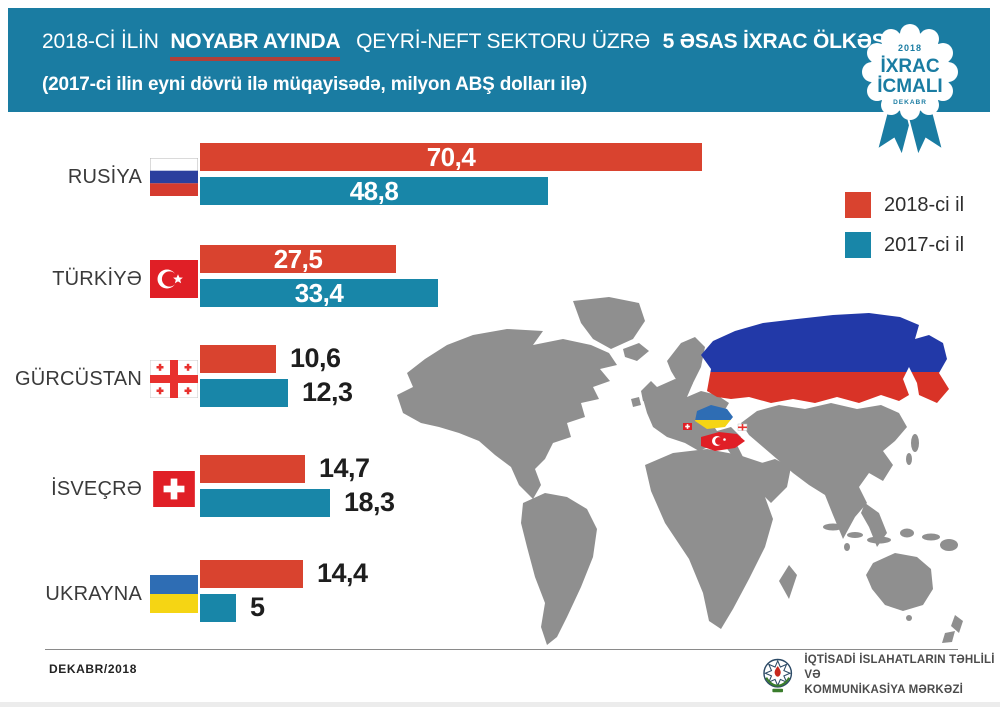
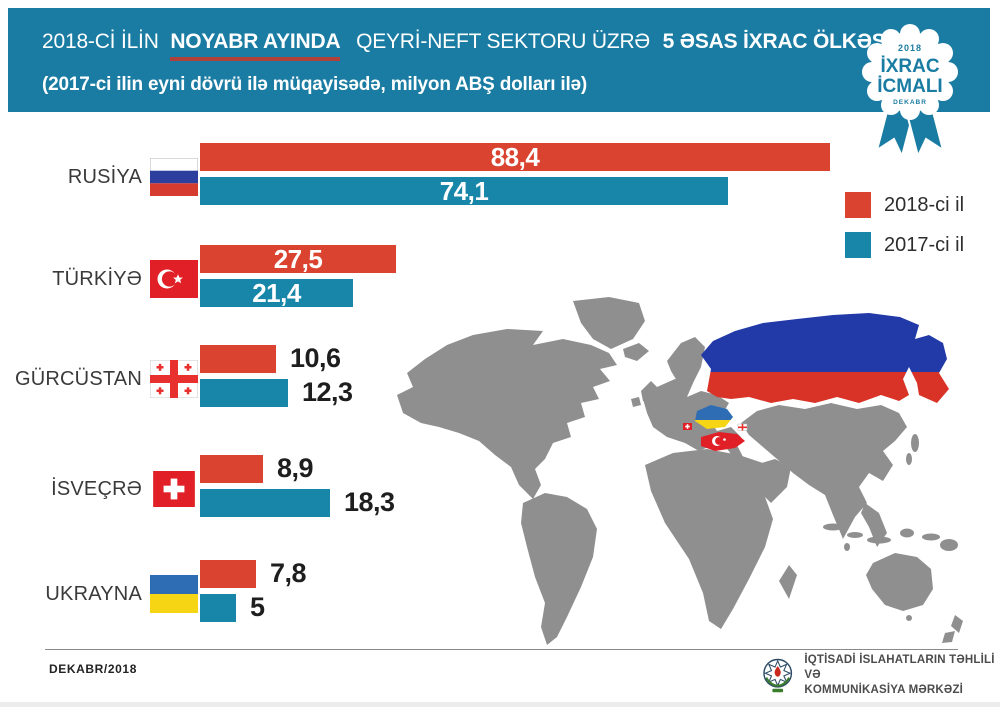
2018-ci il/RUSİYA: 70,4 -> 88,4
2017-ci il/RUSİYA: 48,8 -> 74,1
2017-ci il/TÜRKİYƏ: 33,4 -> 21,4
2018-ci il/İSVEÇRƏ: 14,7 -> 8,9
2018-ci il/UKRAYNA: 14,4 -> 7,8
